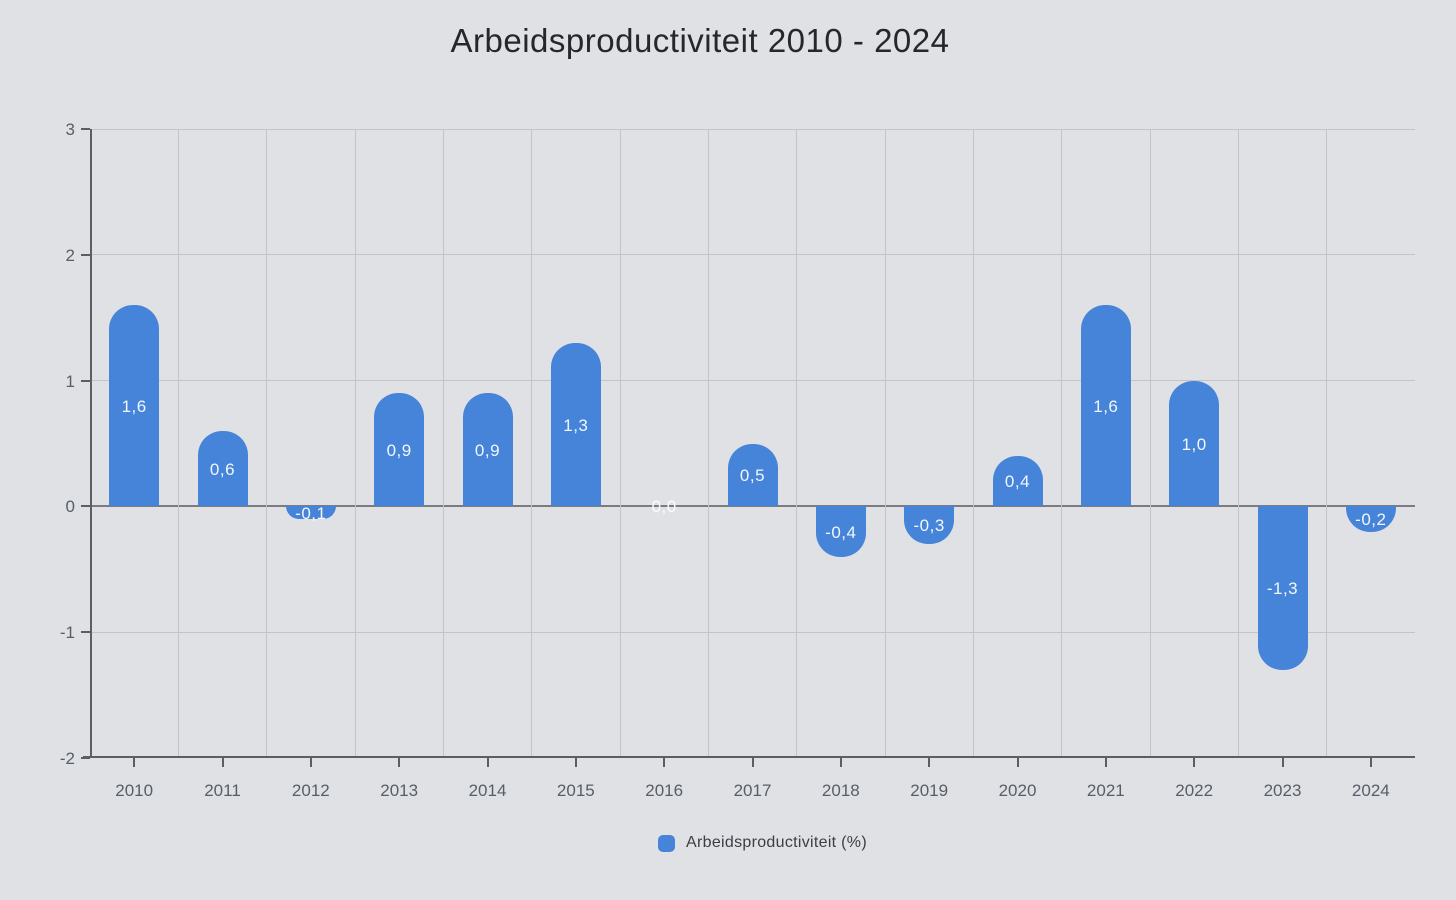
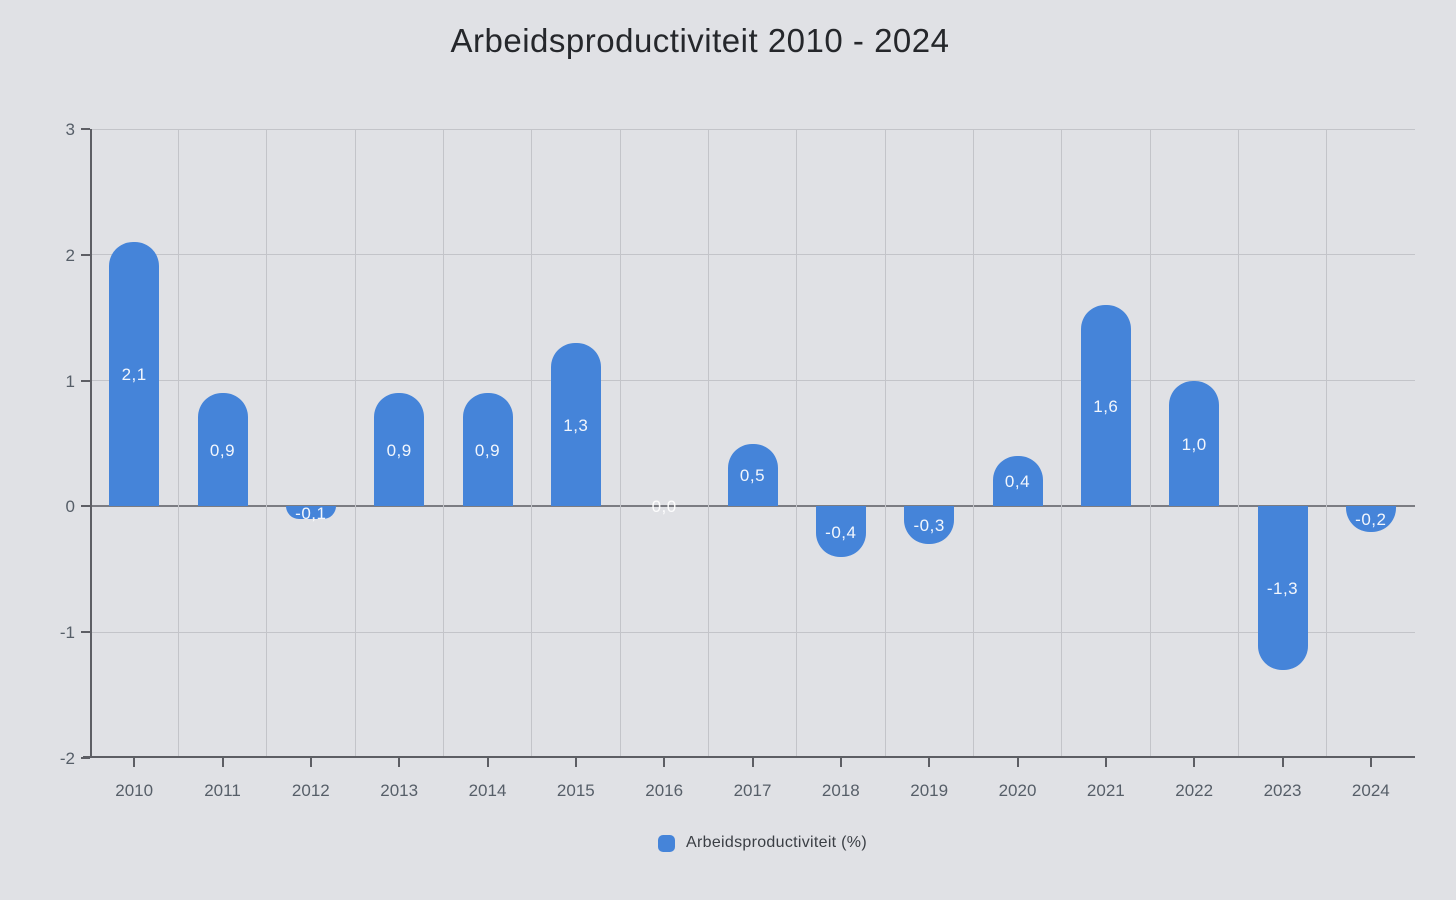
2010: 1,6 -> 2,1
2011: 0,6 -> 0,9
